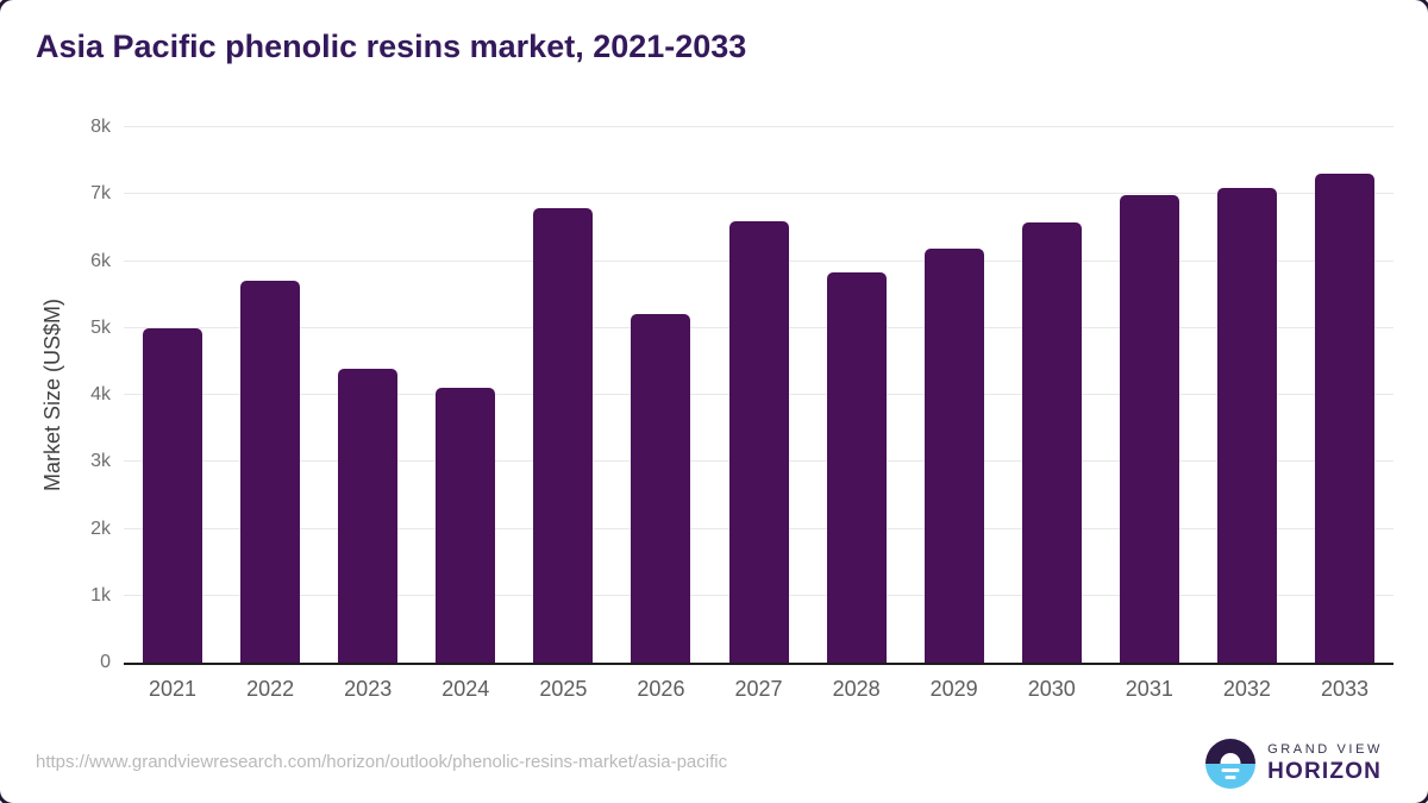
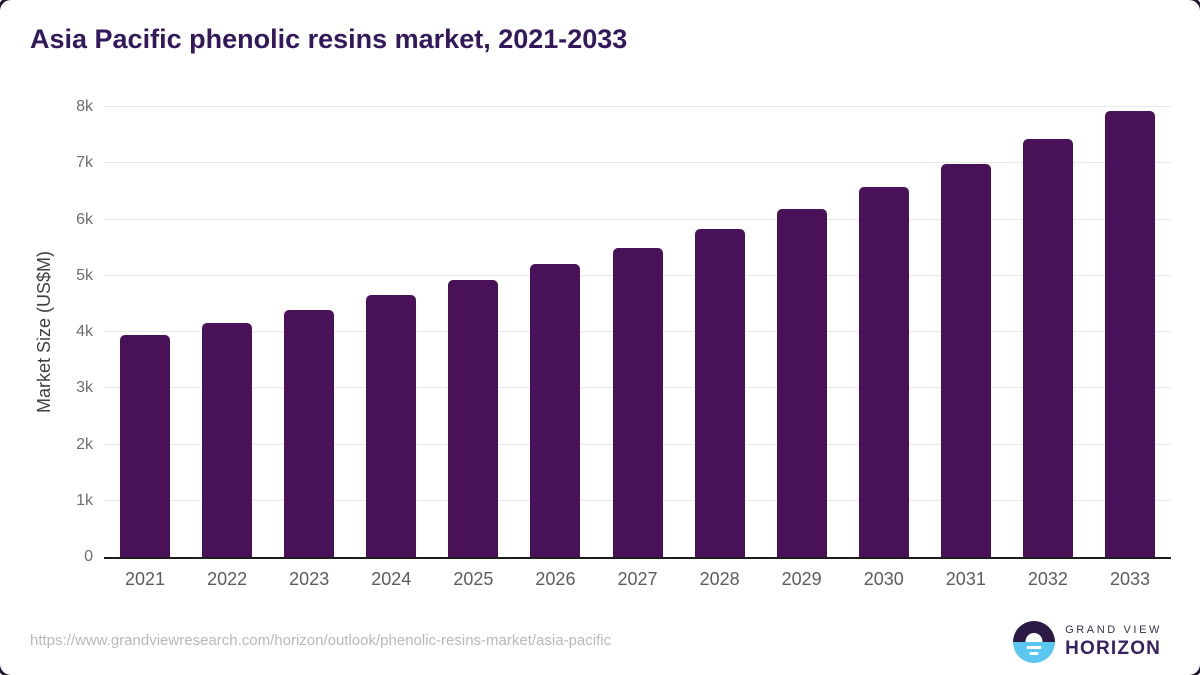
2021: 5.0k -> 4.0k
2022: 5.7k -> 4.2k
2024: 4.1k -> 4.7k
2025: 6.8k -> 4.9k
2027: 6.6k -> 5.5k
2032: 7.1k -> 7.4k
2033: 7.3k -> 7.9k
